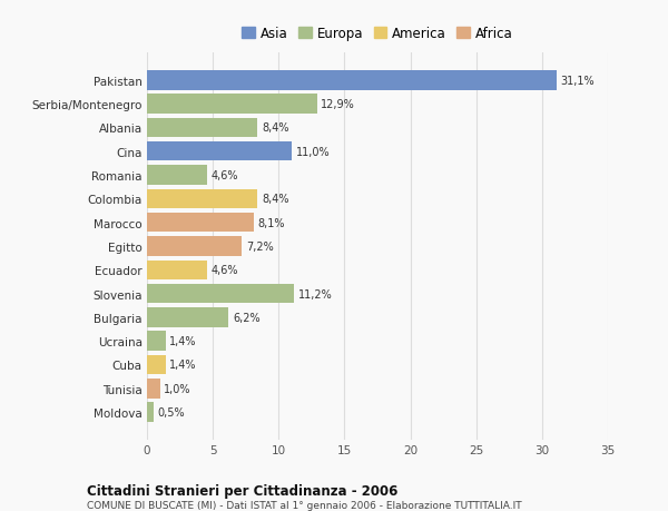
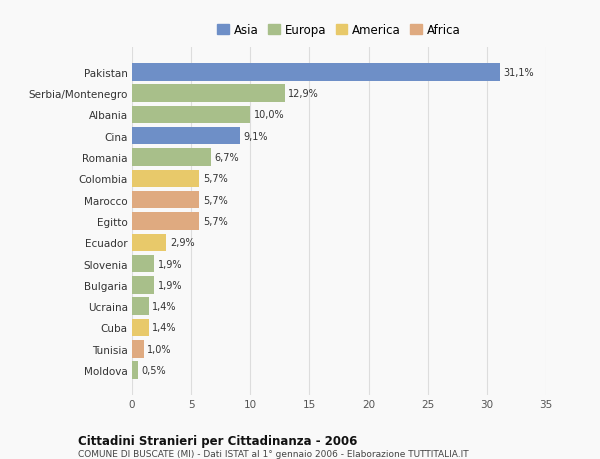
Albania: 8,4% -> 10,0%
Cina: 11,0% -> 9,1%
Romania: 4,6% -> 6,7%
Colombia: 8,4% -> 5,7%
Marocco: 8,1% -> 5,7%
Egitto: 7,2% -> 5,7%
Ecuador: 4,6% -> 2,9%
Slovenia: 11,2% -> 1,9%
Bulgaria: 6,2% -> 1,9%
